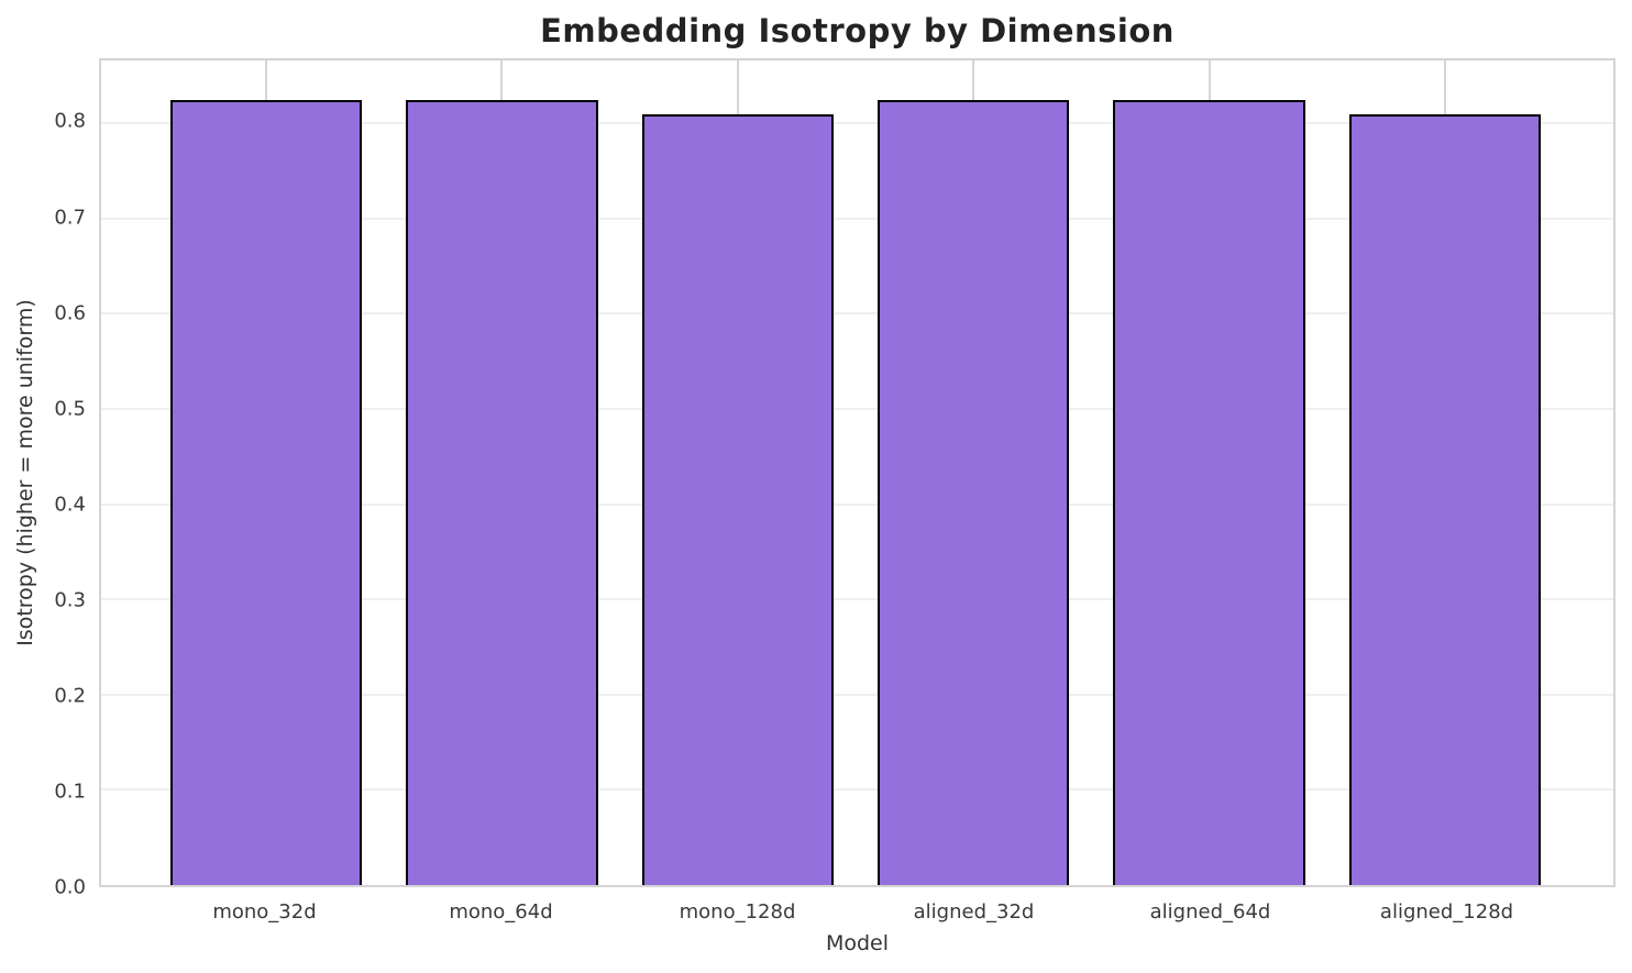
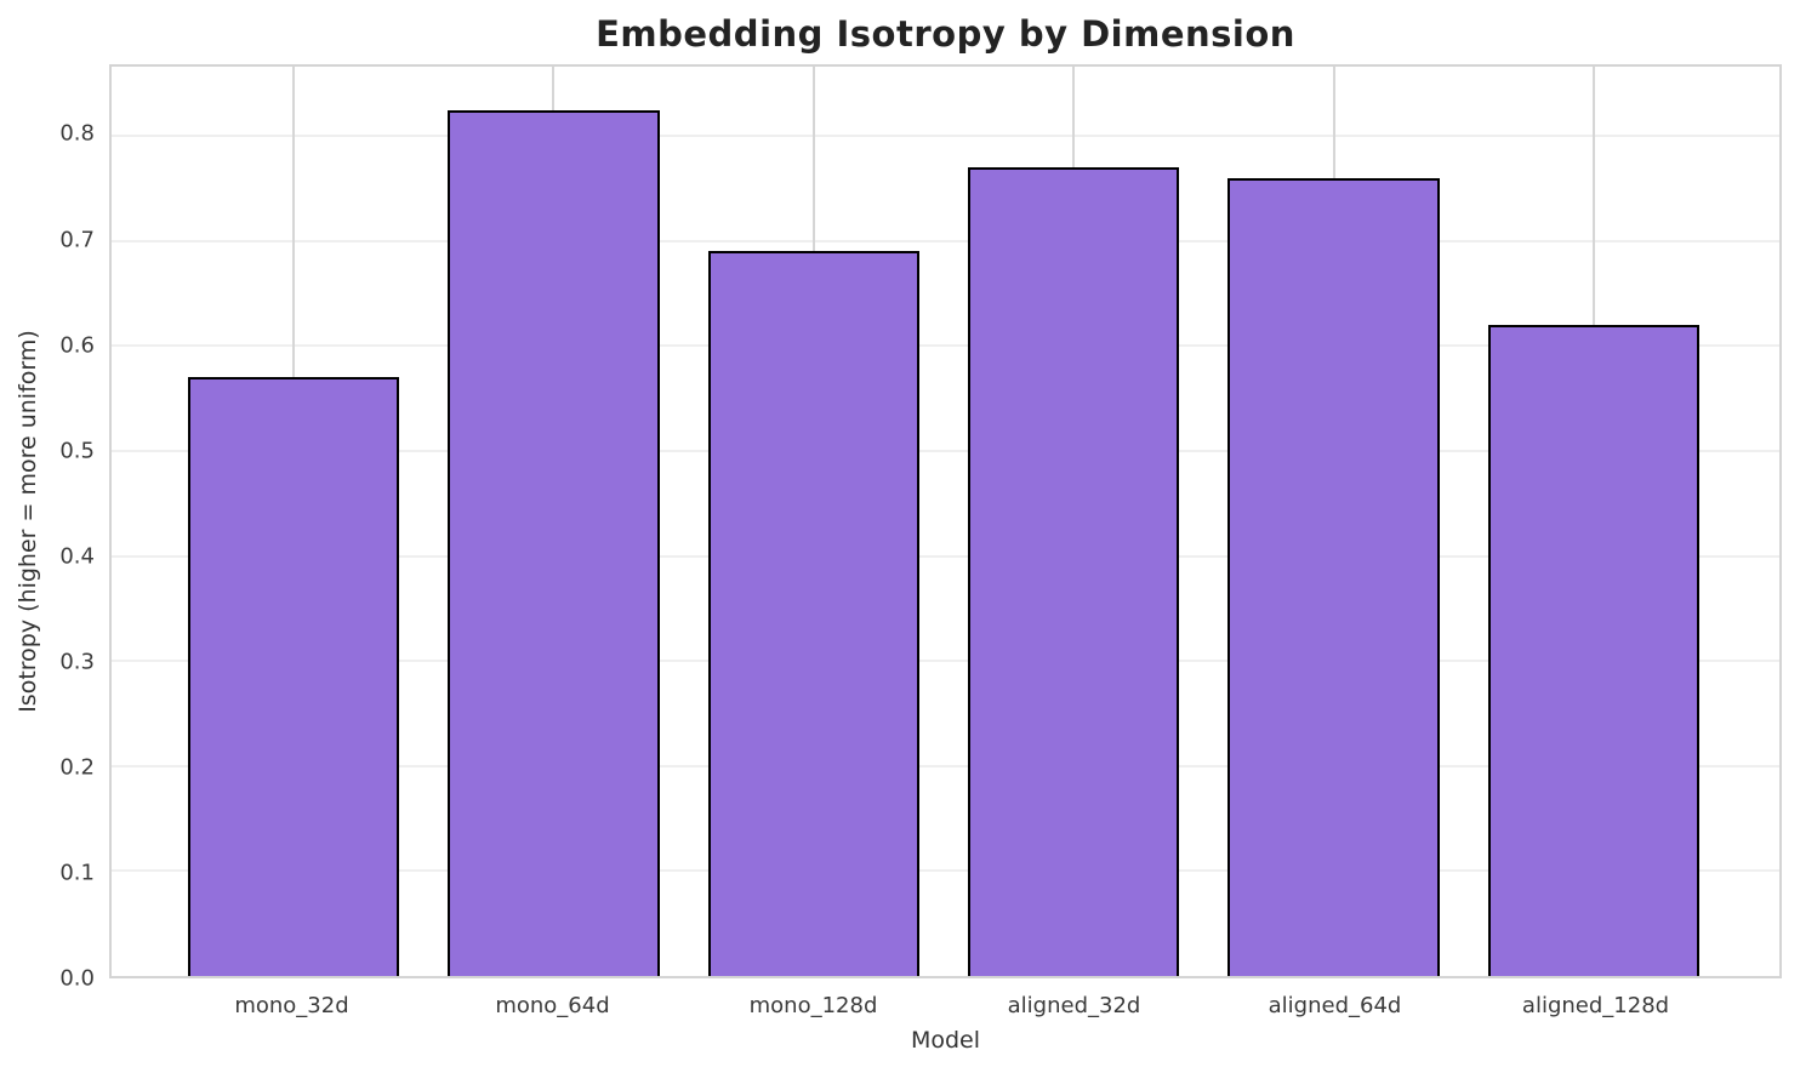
mono_32d: 0.82 -> 0.57
mono_128d: 0.81 -> 0.69
aligned_32d: 0.82 -> 0.77
aligned_64d: 0.82 -> 0.76
aligned_128d: 0.81 -> 0.62
